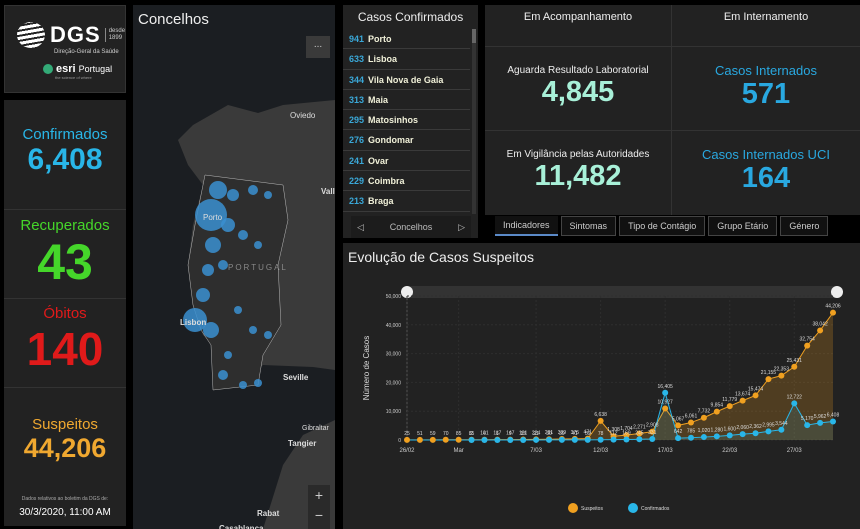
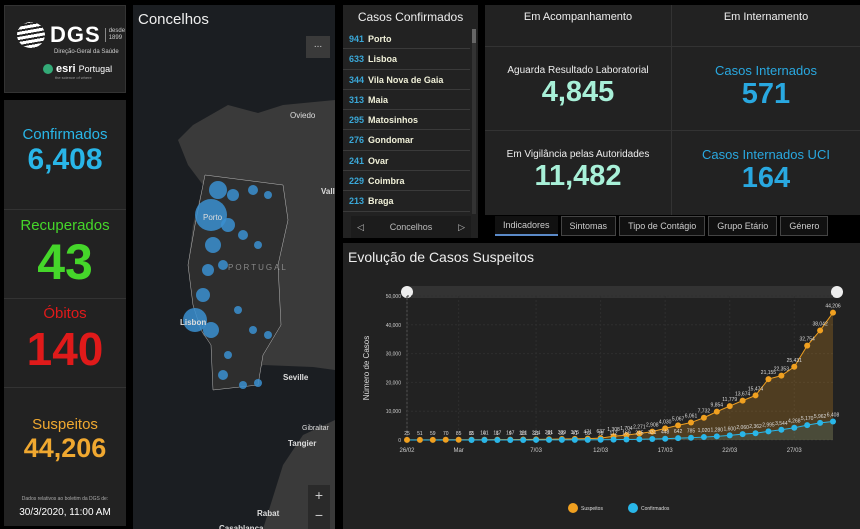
Suspeitos/12/03: 6,638 -> 637
Suspeitos/17/03: 10,927 -> 4,030
Confirmados/17/03: 16,405 -> 448
Confirmados/27/03: 12,722 -> 4,268
